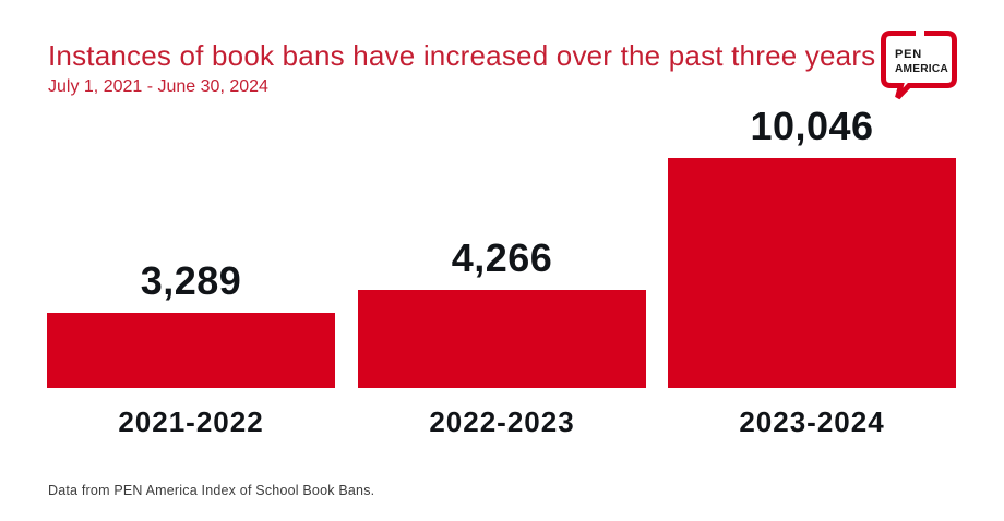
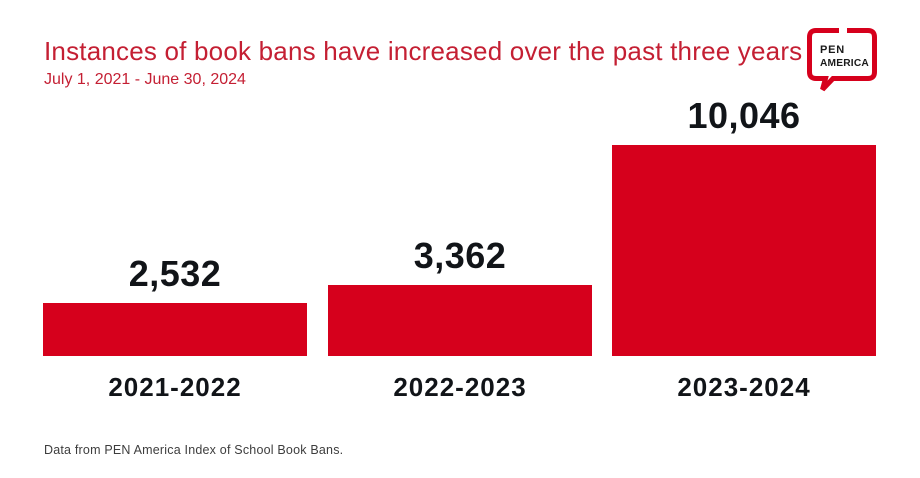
2021-2022: 3,289 -> 2,532
2022-2023: 4,266 -> 3,362
